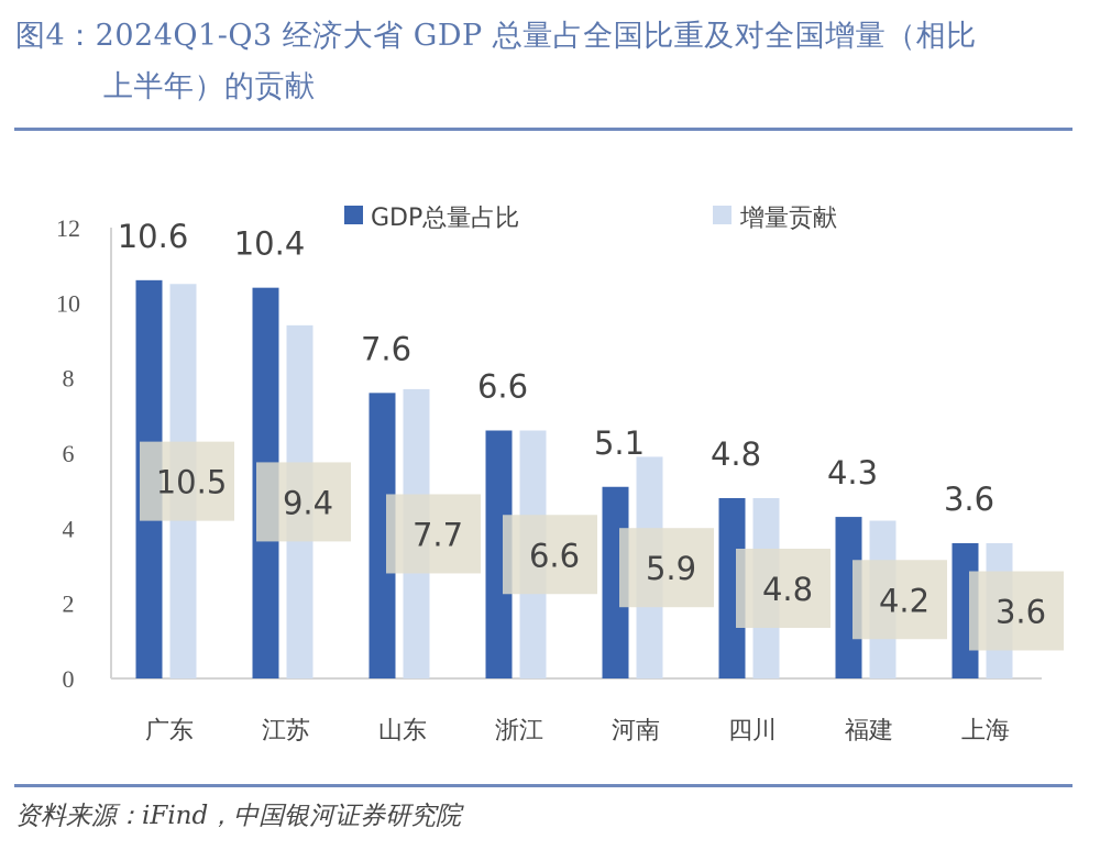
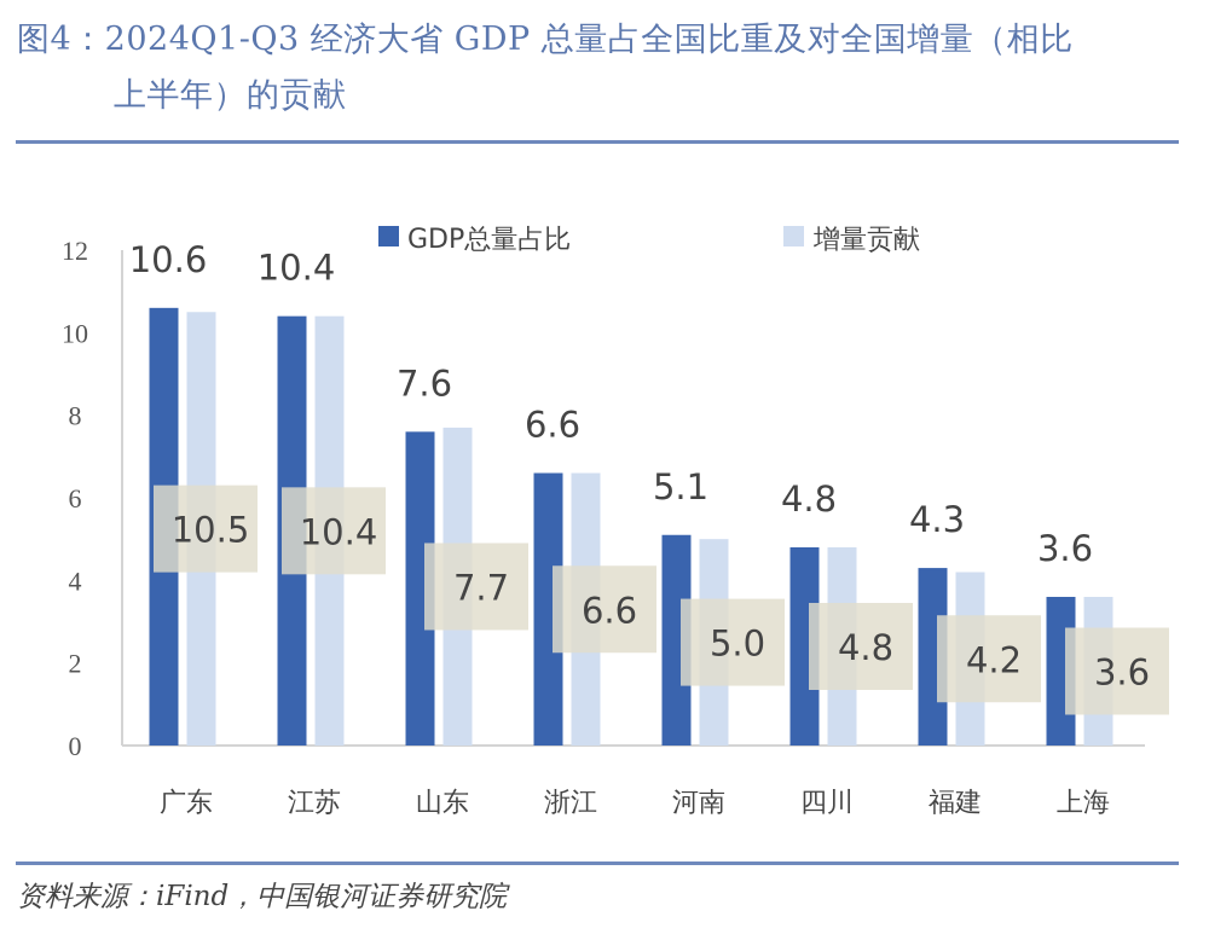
增量贡献/江苏: 9.4 -> 10.4
增量贡献/河南: 5.9 -> 5.0
